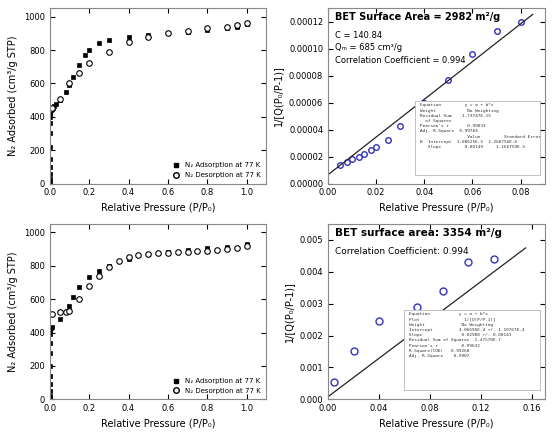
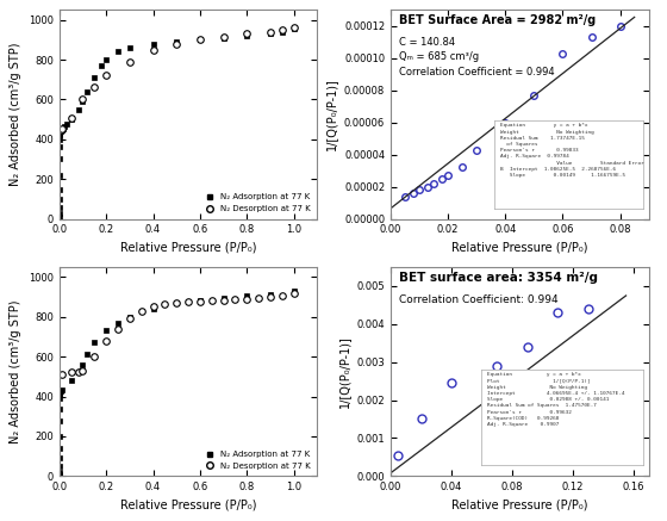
0.06: 0.000096 -> 0.000103
